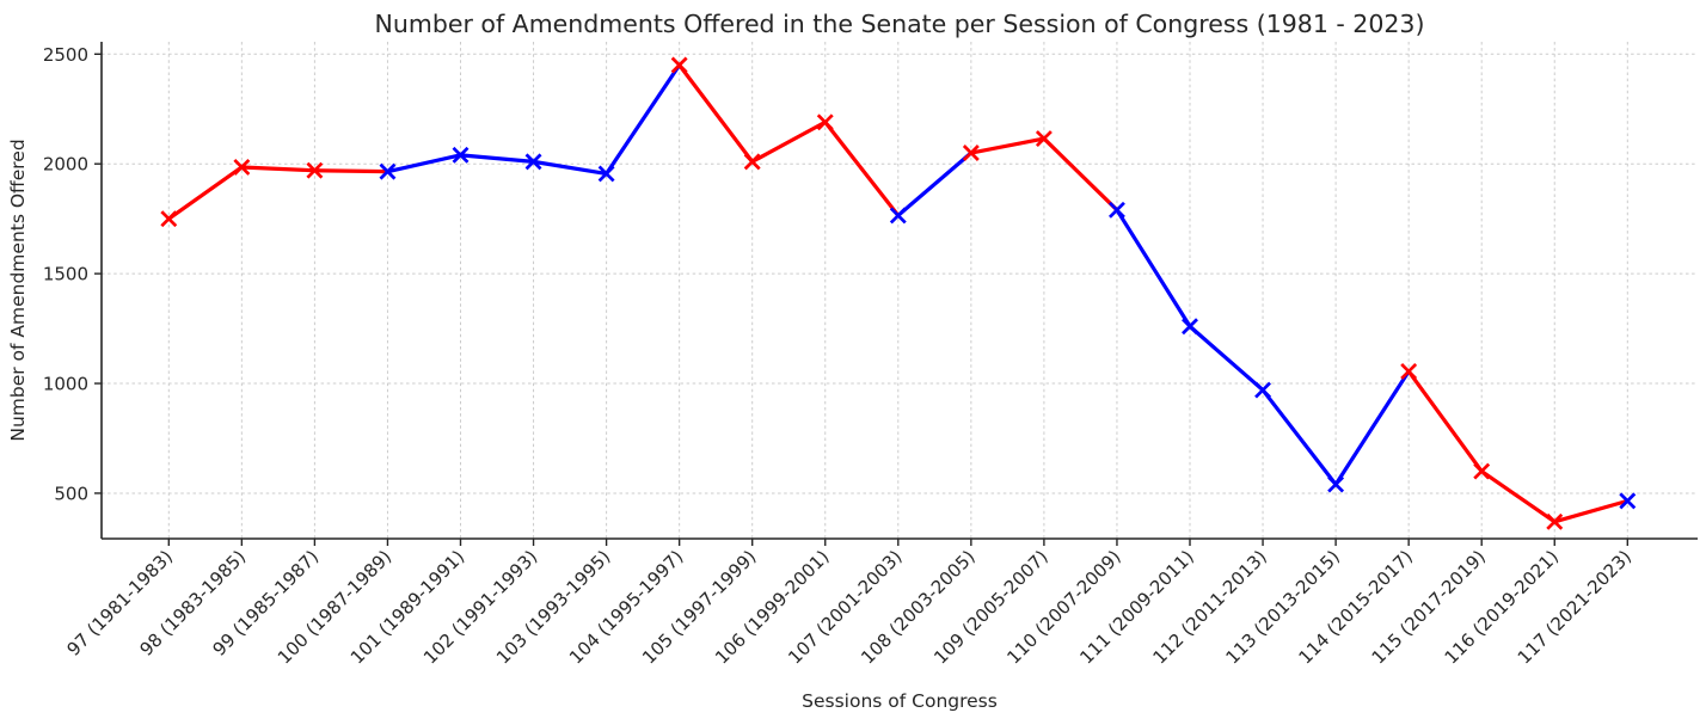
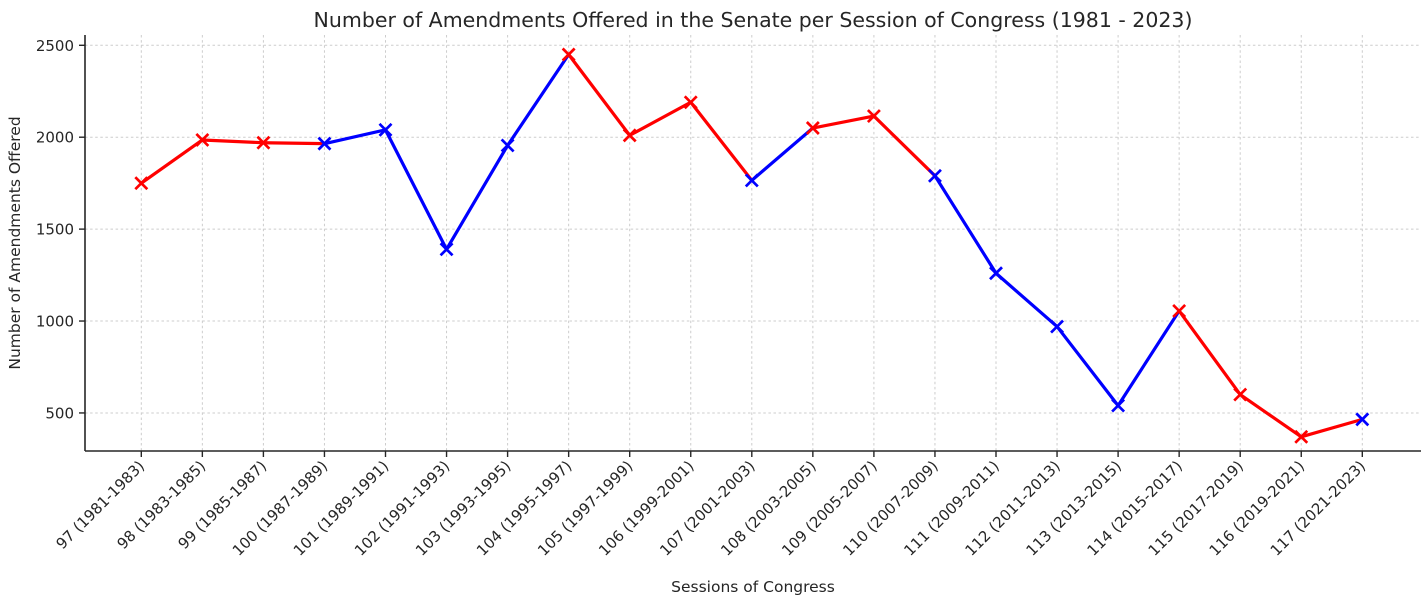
102 (1991-1993): 2010 -> 1390
